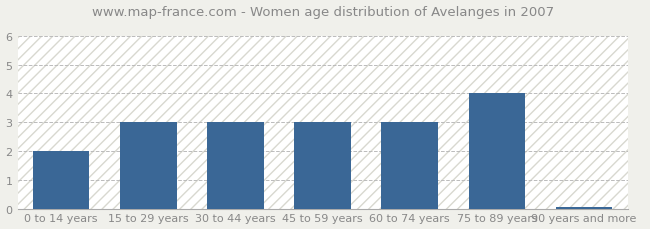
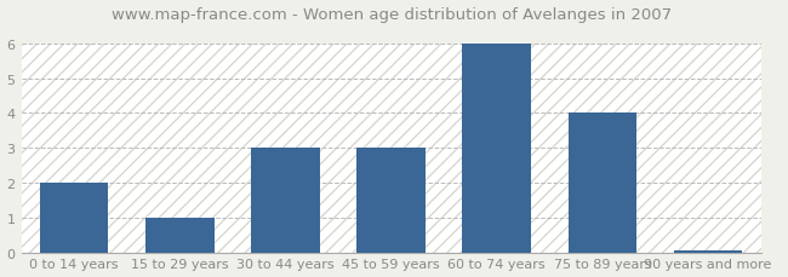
15 to 29 years: 3.00 -> 1.00
60 to 74 years: 3.00 -> 6.00
